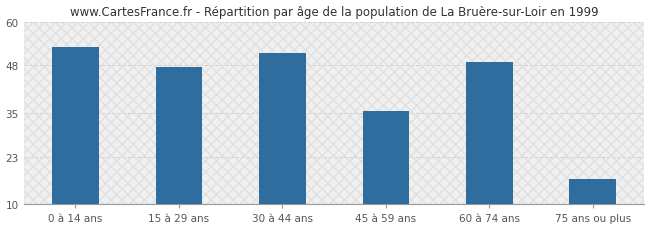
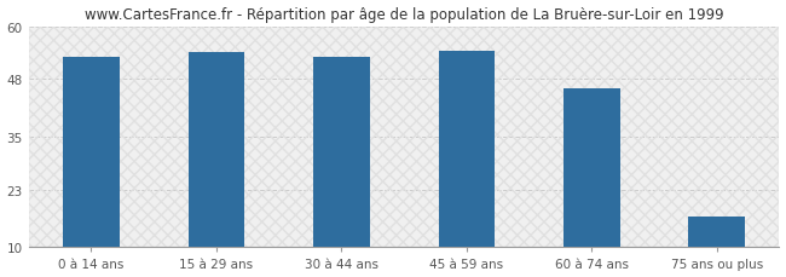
15 à 29 ans: 47.5 -> 54.0
30 à 44 ans: 51.5 -> 53.0
45 à 59 ans: 35.5 -> 54.5
60 à 74 ans: 49.0 -> 46.0
